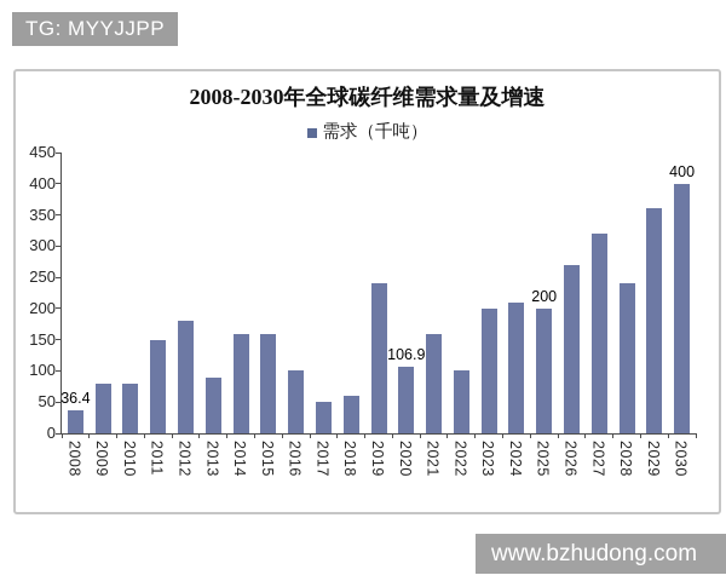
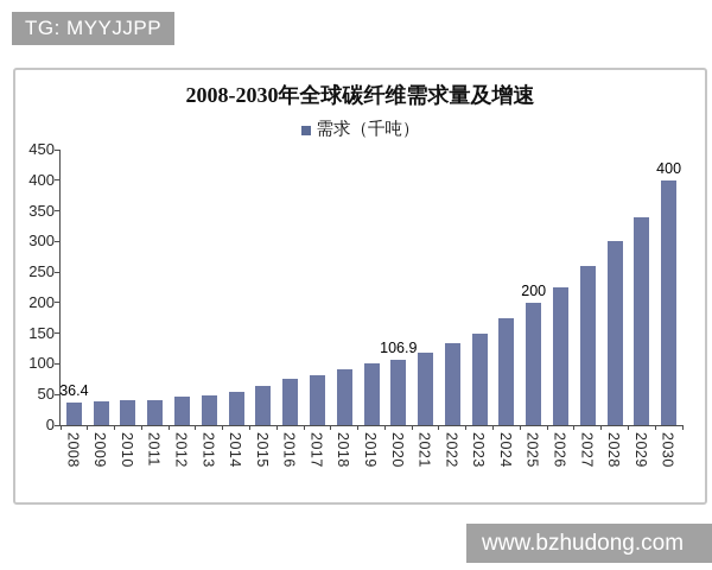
2009: 80 -> 40
2010: 80 -> 40
2011: 150 -> 40
2012: 180 -> 50
2013: 90 -> 50
2014: 160 -> 50
2015: 160 -> 60
2016: 100 -> 80
2017: 50 -> 80
2018: 60 -> 90
2019: 240 -> 100
2021: 160 -> 120
2022: 100 -> 130
2023: 200 -> 150
2024: 210 -> 180
2026: 270 -> 220
2027: 320 -> 260
2028: 240 -> 300
2029: 360 -> 340
